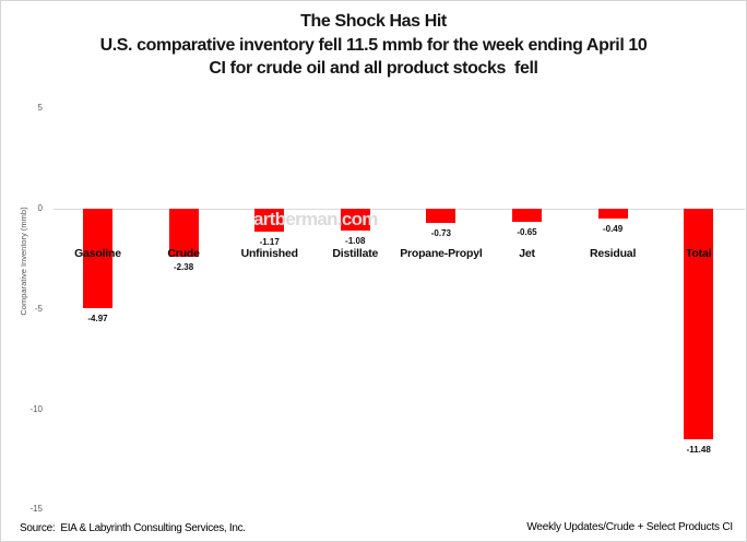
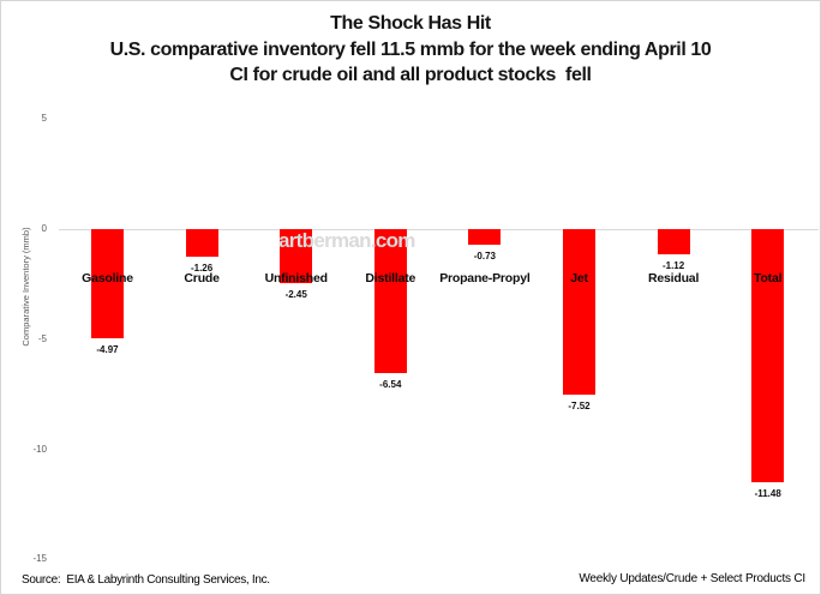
Crude: -2.38 -> -1.26
Unfinished: -1.17 -> -2.45
Distillate: -1.08 -> -6.54
Jet: -0.65 -> -7.52
Residual: -0.49 -> -1.12
